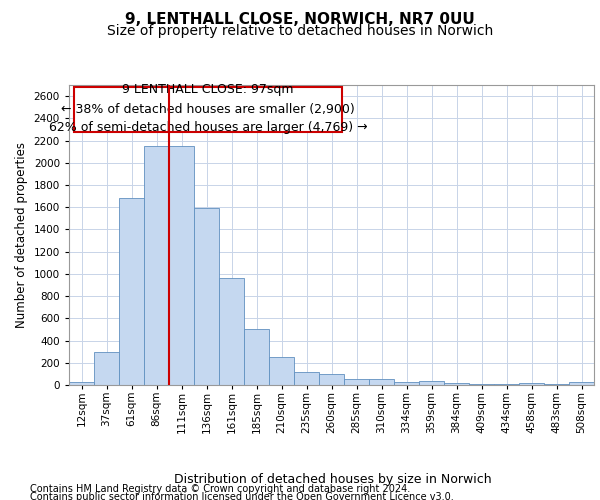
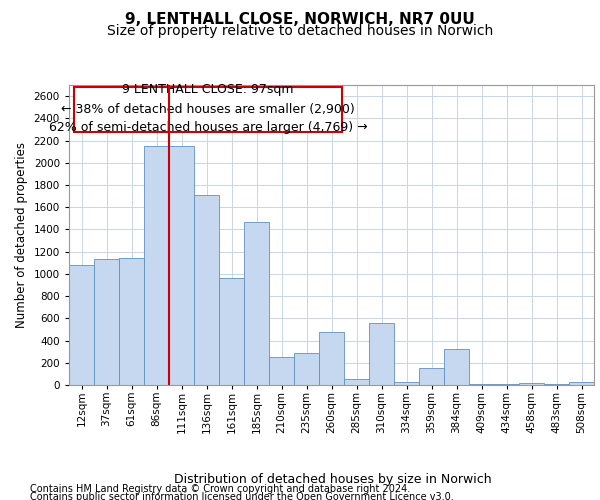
12sqm: 20 -> 1080
37sqm: 300 -> 1130
61sqm: 1680 -> 1140
136sqm: 1590 -> 1710
185sqm: 500 -> 1470
235sqm: 120 -> 290
260sqm: 100 -> 480
310sqm: 50 -> 560
359sqm: 40 -> 150
384sqm: 20 -> 320
